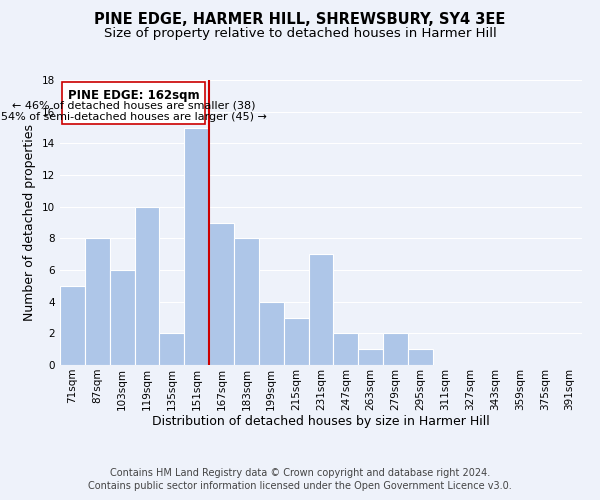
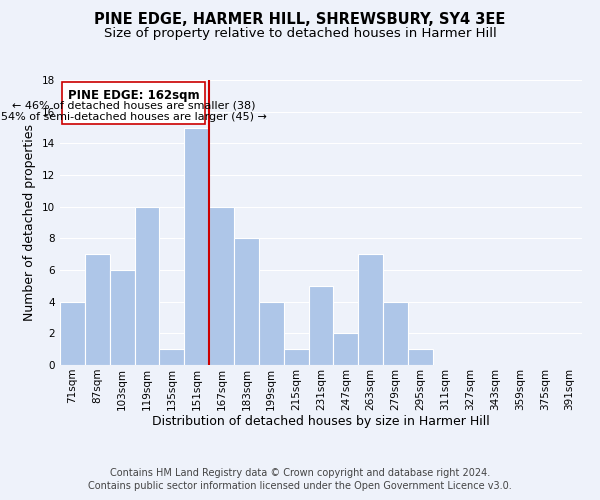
71sqm: 5 -> 4
87sqm: 8 -> 7
135sqm: 2 -> 1
167sqm: 9 -> 10
215sqm: 3 -> 1
231sqm: 7 -> 5
263sqm: 1 -> 7
279sqm: 2 -> 4
